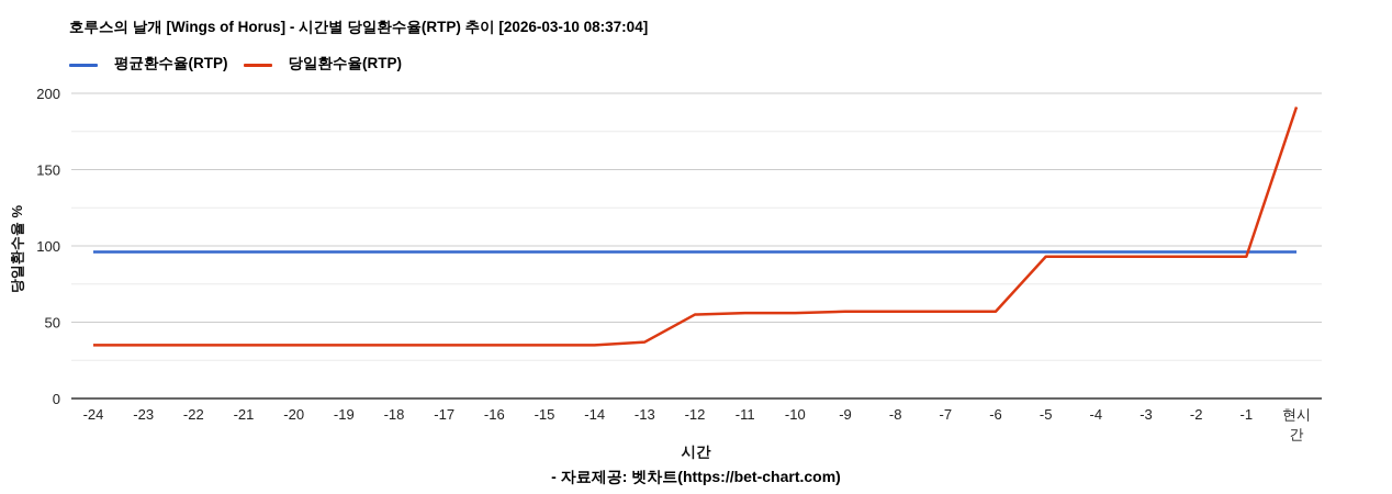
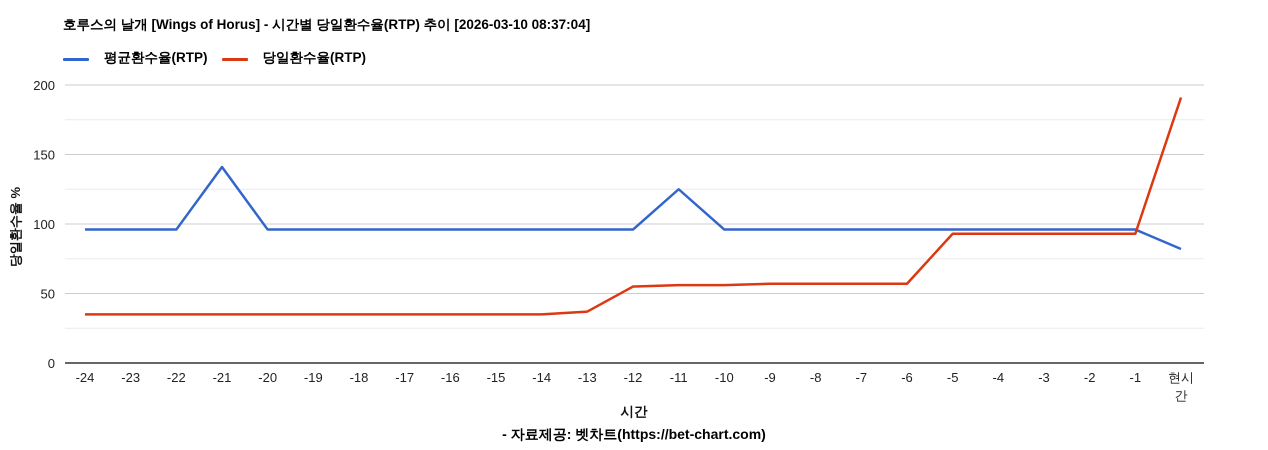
평균환수율(RTP)/-21: 96 -> 141
평균환수율(RTP)/-11: 96 -> 125
평균환수율(RTP)/현시간: 96 -> 82
